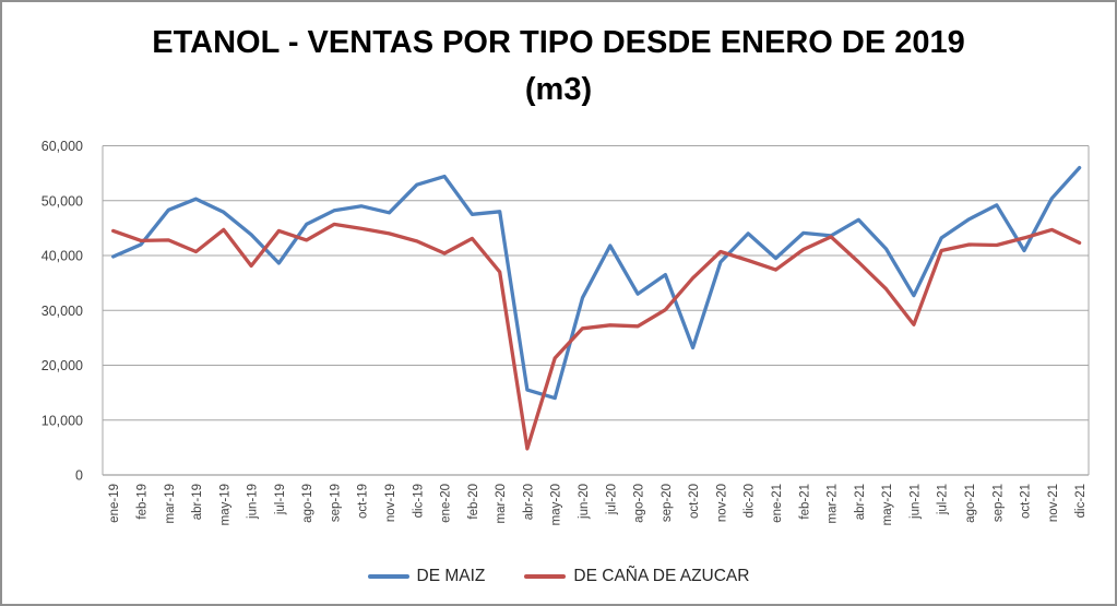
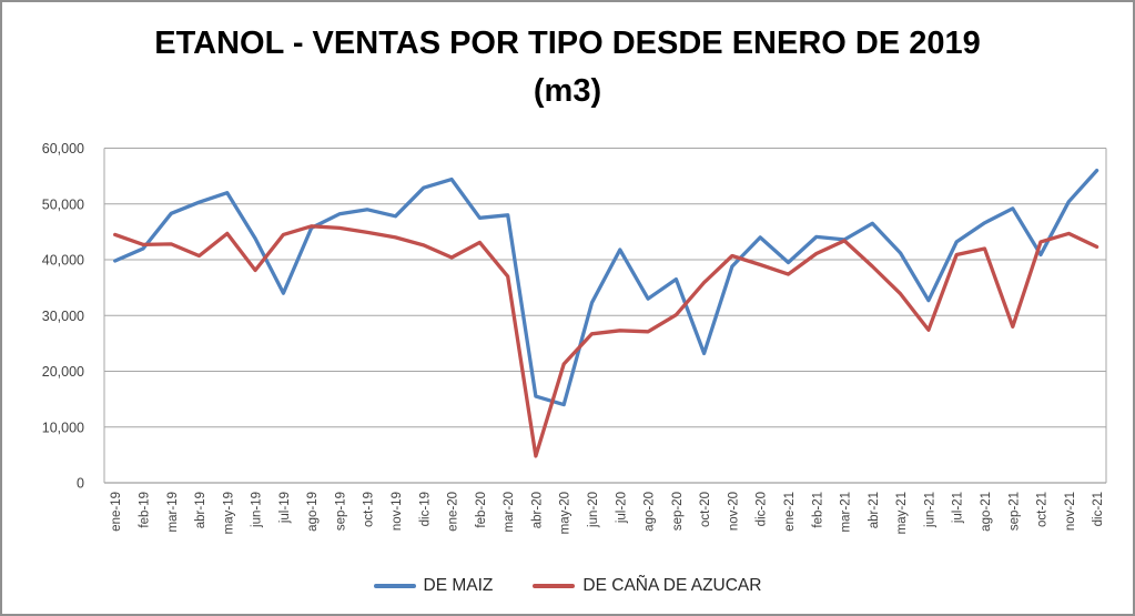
DE MAIZ/may-19: 48000 -> 52000
DE MAIZ/jul-19: 39000 -> 34000
DE CAÑA DE AZUCAR/ago-19: 43000 -> 46000
DE CAÑA DE AZUCAR/sep-21: 42000 -> 28000
